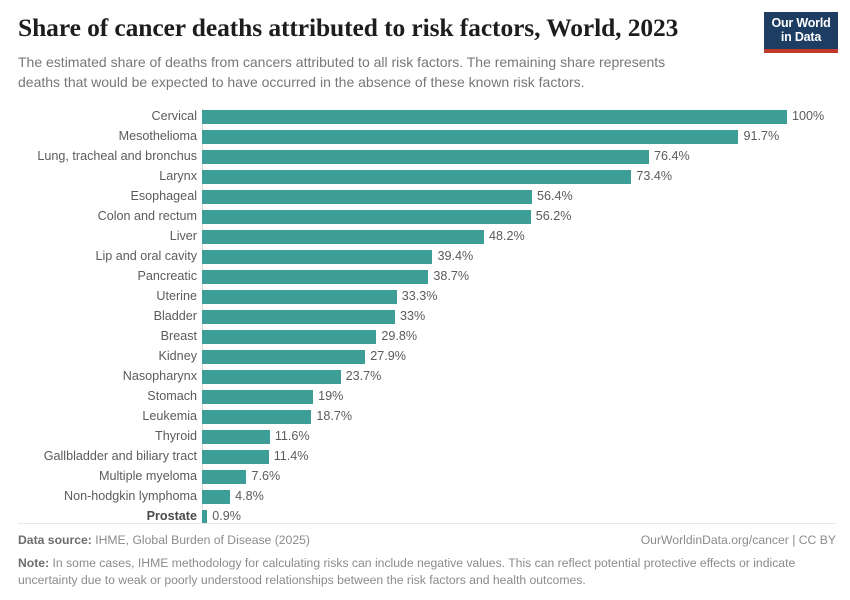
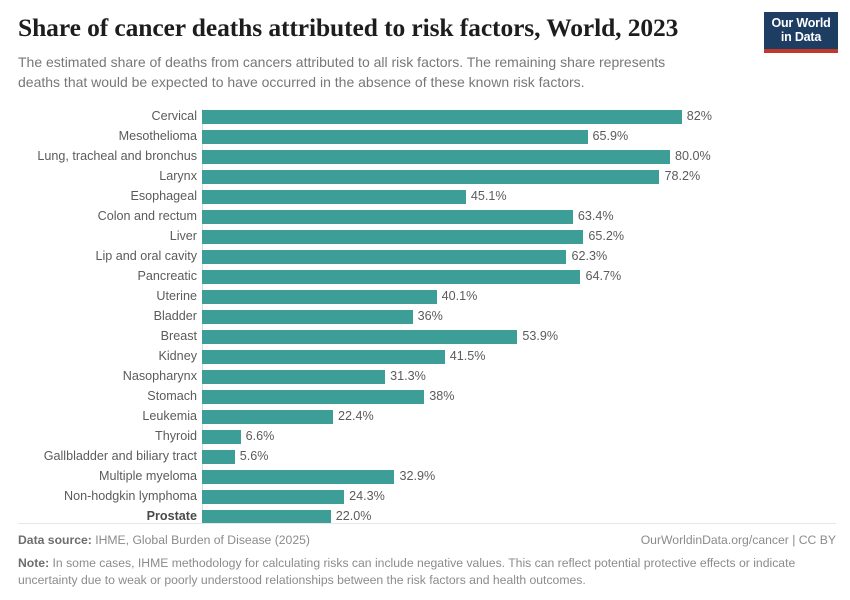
Cervical: 100% -> 82%
Mesothelioma: 91.7% -> 65.9%
Lung, tracheal and bronchus: 76.4% -> 80.0%
Larynx: 73.4% -> 78.2%
Esophageal: 56.4% -> 45.1%
Colon and rectum: 56.2% -> 63.4%
Liver: 48.2% -> 65.2%
Lip and oral cavity: 39.4% -> 62.3%
Pancreatic: 38.7% -> 64.7%
Uterine: 33.3% -> 40.1%
Bladder: 33% -> 36%
Breast: 29.8% -> 53.9%
Kidney: 27.9% -> 41.5%
Nasopharynx: 23.7% -> 31.3%
Stomach: 19% -> 38%
Leukemia: 18.7% -> 22.4%
Thyroid: 11.6% -> 6.6%
Gallbladder and biliary tract: 11.4% -> 5.6%
Multiple myeloma: 7.6% -> 32.9%
Non-hodgkin lymphoma: 4.8% -> 24.3%
Prostate: 0.9% -> 22.0%
